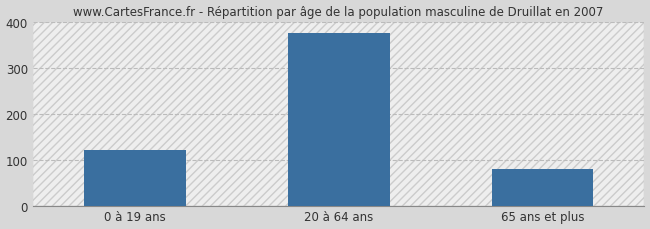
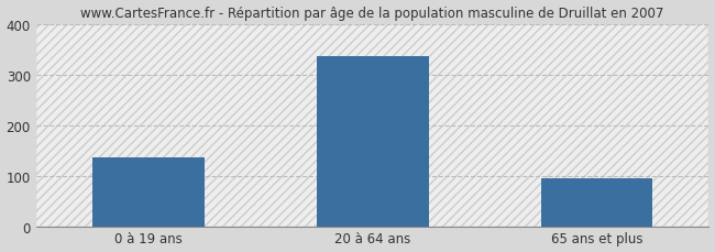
0 à 19 ans: 120 -> 137
20 à 64 ans: 375 -> 336
65 ans et plus: 80 -> 95
